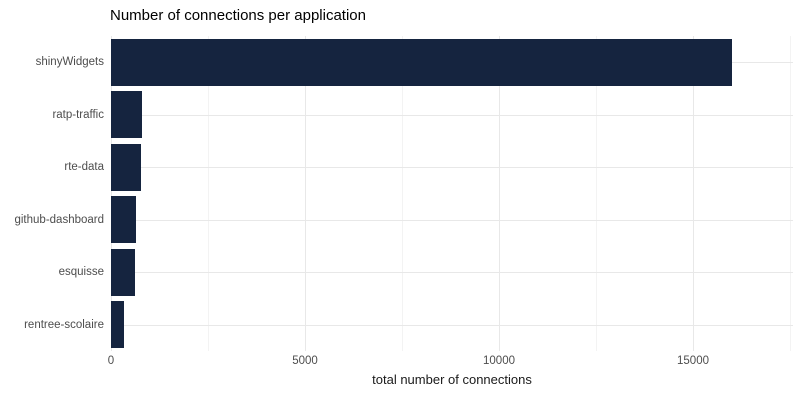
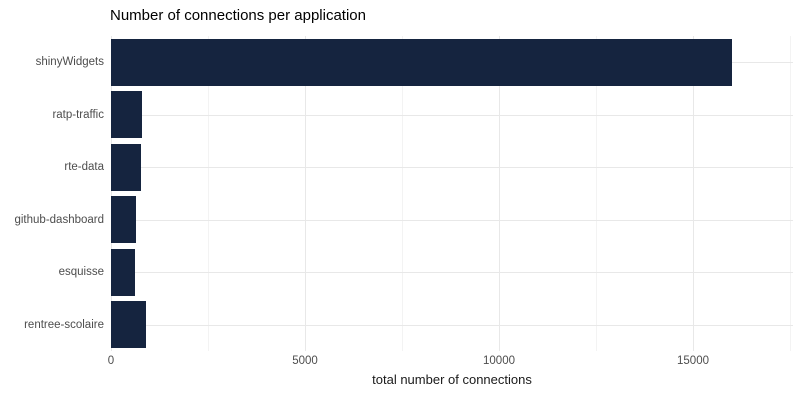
rentree-scolaire: 300 -> 900
